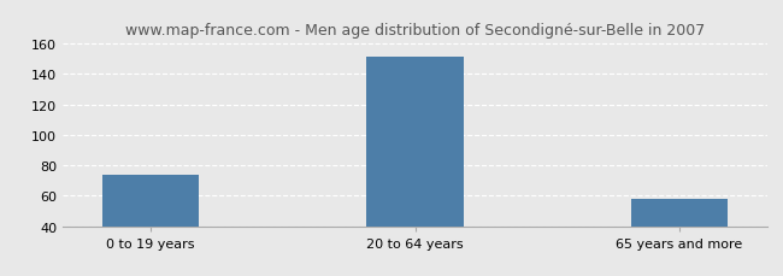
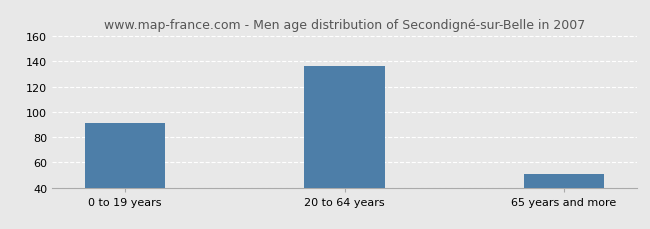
0 to 19 years: 74 -> 91
20 to 64 years: 151 -> 136
65 years and more: 58 -> 51
